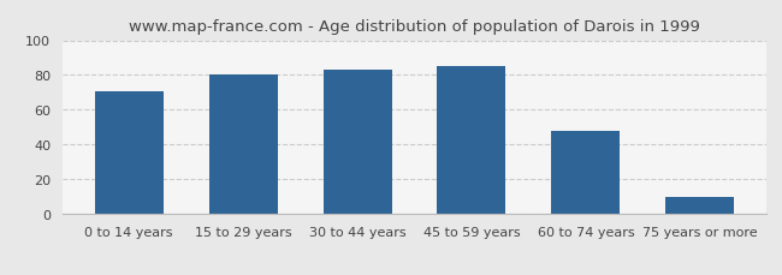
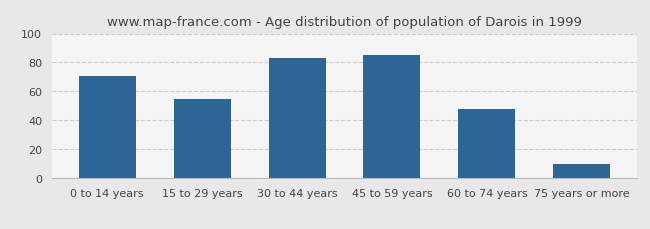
15 to 29 years: 80 -> 55
